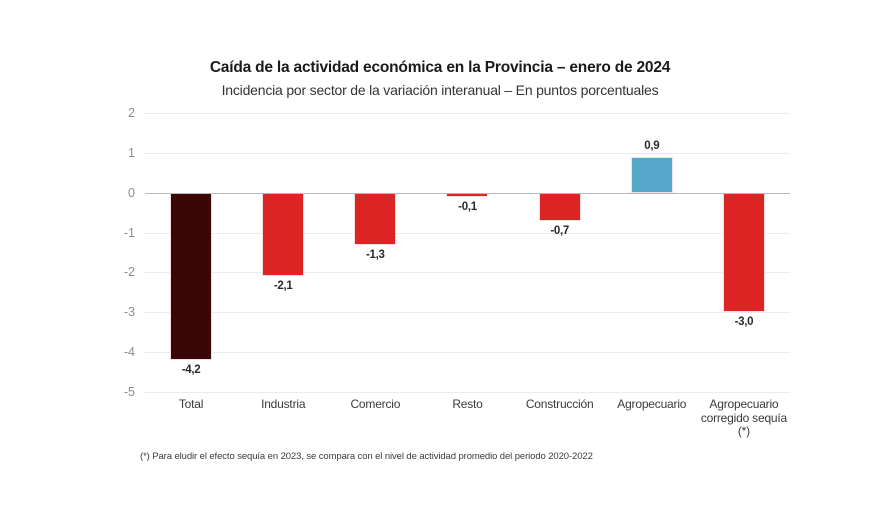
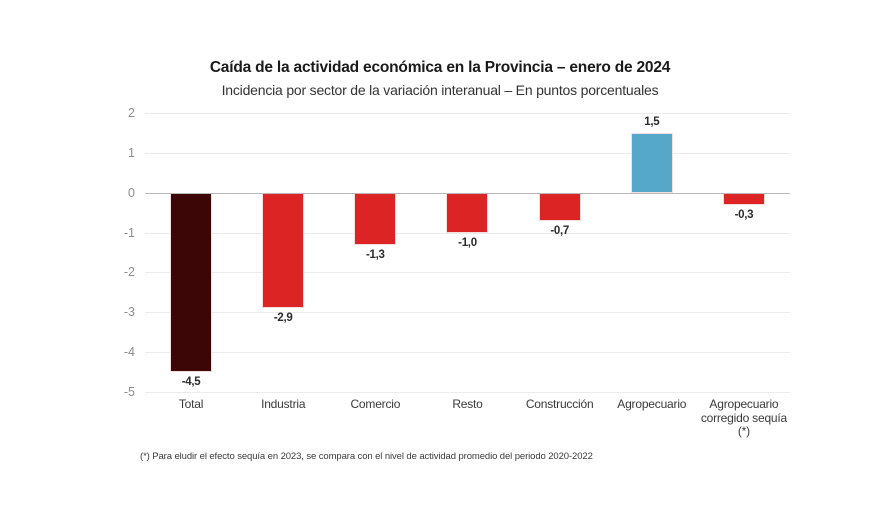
Total: -4,2 -> -4,5
Industria: -2,1 -> -2,9
Resto: -0,1 -> -1,0
Agropecuario: 0,9 -> 1,5
Agropecuario corregido sequía (*): -3,0 -> -0,3
